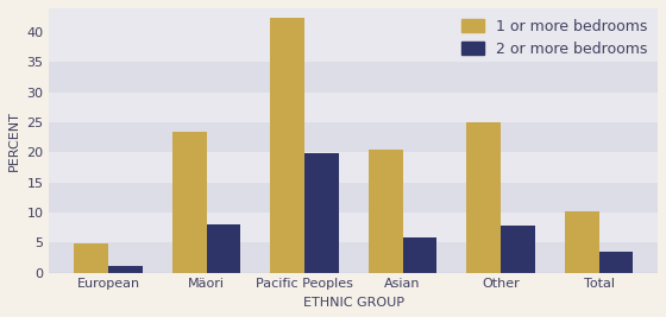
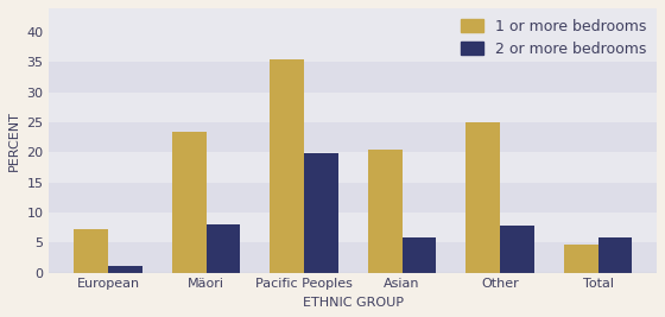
1 or more bedrooms/European: 4.8 -> 7.2
1 or more bedrooms/Pacific Peoples: 42.5 -> 35.4
1 or more bedrooms/Total: 10.3 -> 4.6
2 or more bedrooms/Total: 3.5 -> 5.8
